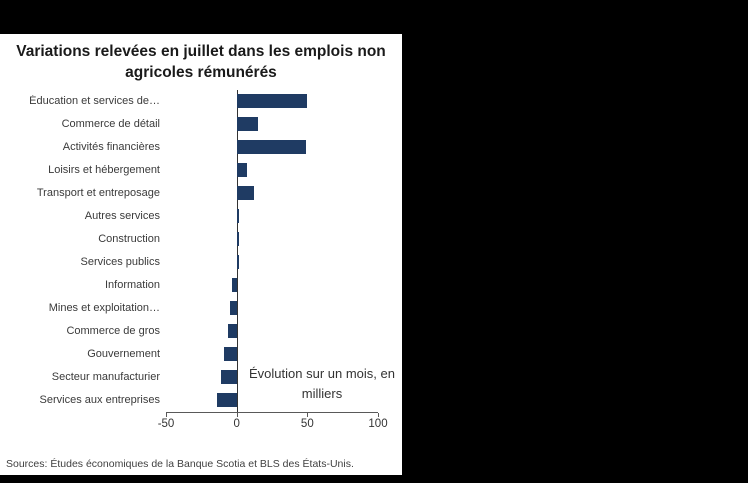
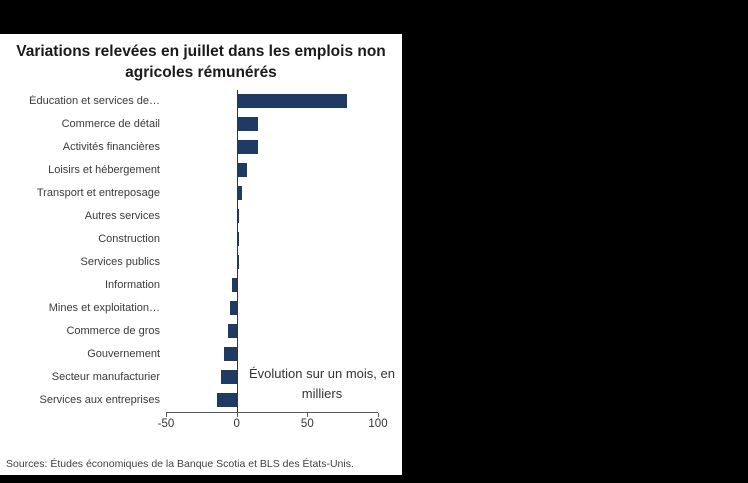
Éducation et services de…: 50 -> 78
Activités financières: 49 -> 15
Transport et entreposage: 12 -> 4
